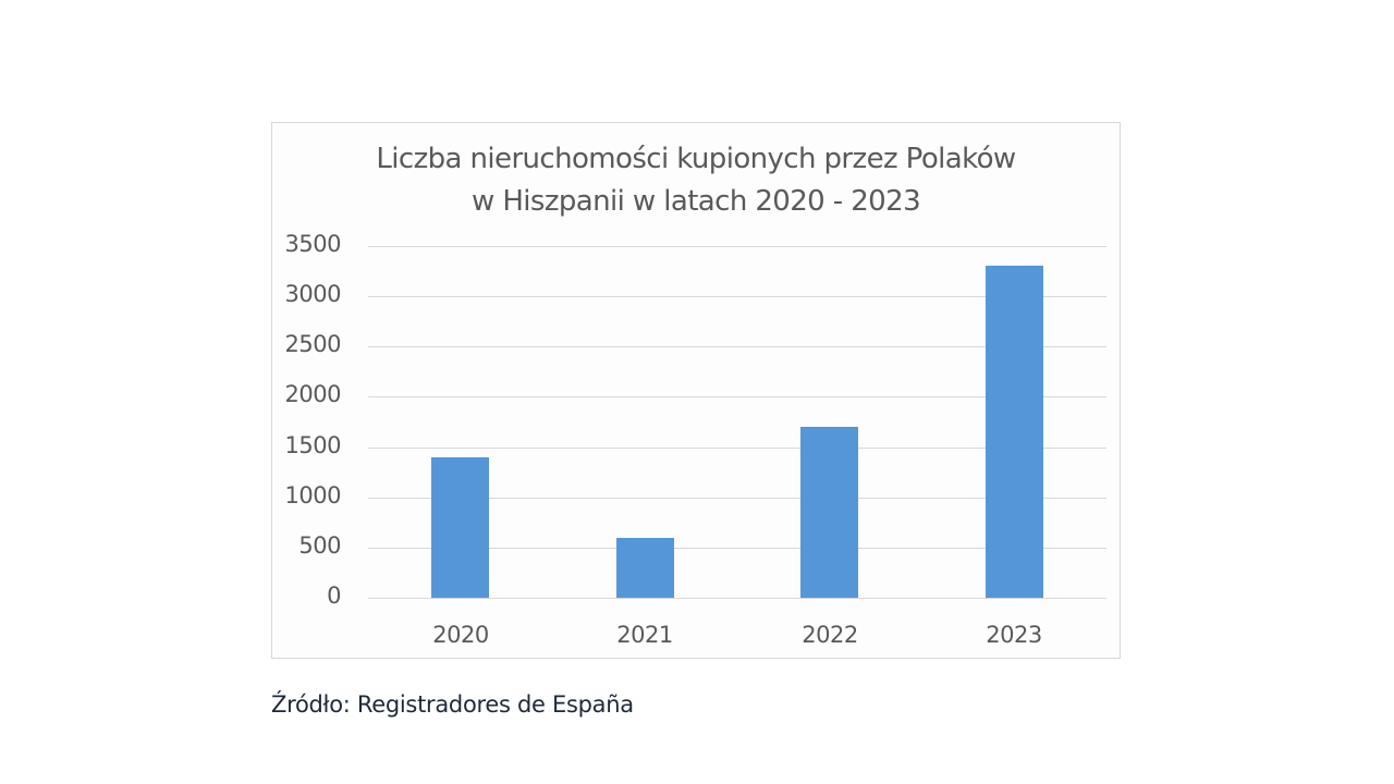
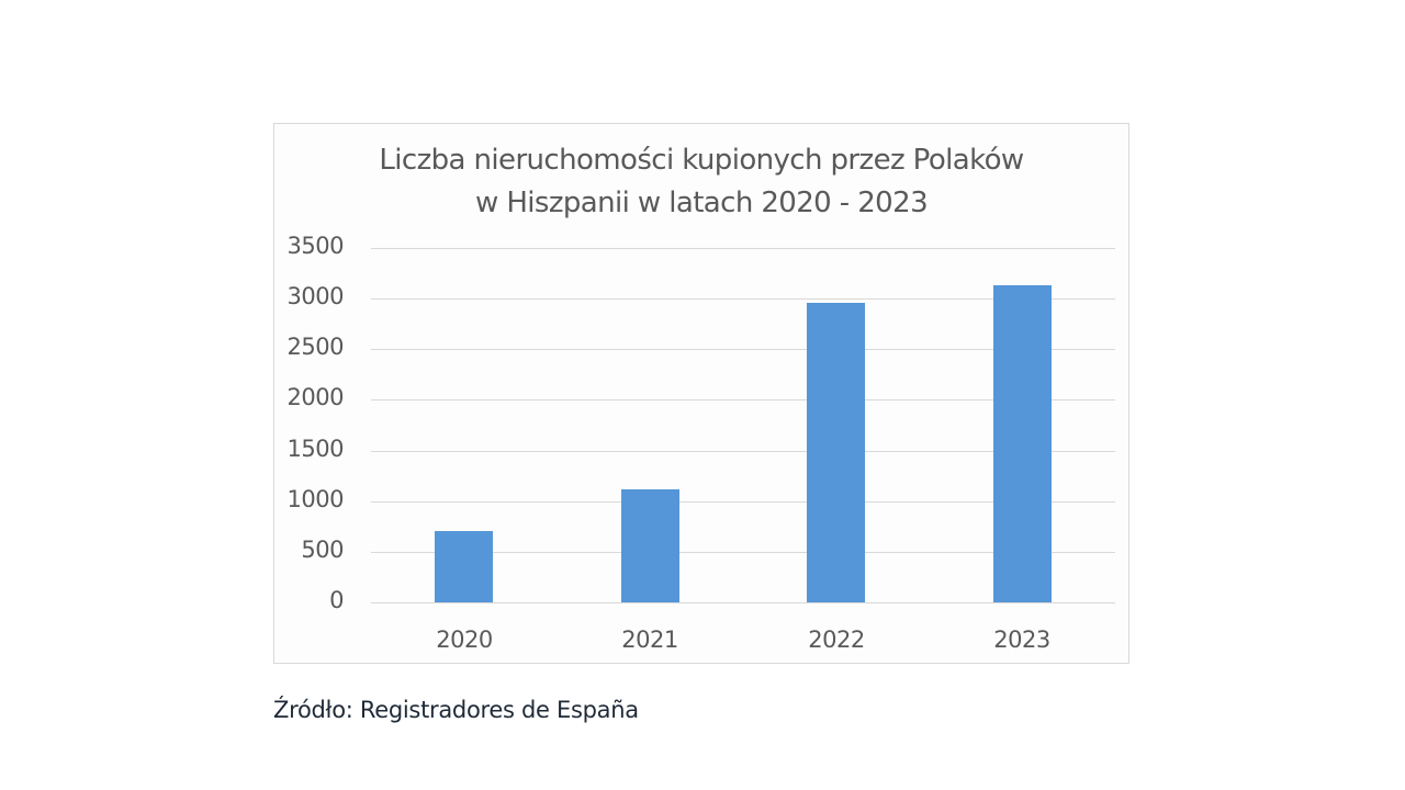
2020: 1400 -> 700
2021: 600 -> 1100
2022: 1700 -> 3000
2023: 3300 -> 3100
